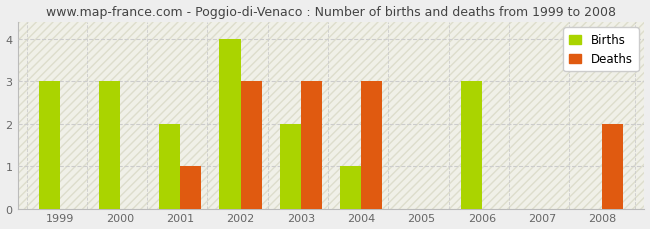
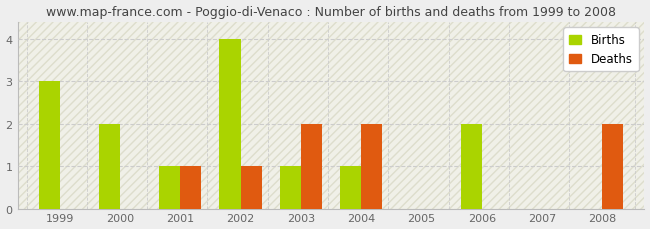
Births/2000: 3 -> 2
Births/2001: 2 -> 1
Deaths/2002: 3 -> 1
Births/2003: 2 -> 1
Deaths/2003: 3 -> 2
Deaths/2004: 3 -> 2
Births/2006: 3 -> 2
